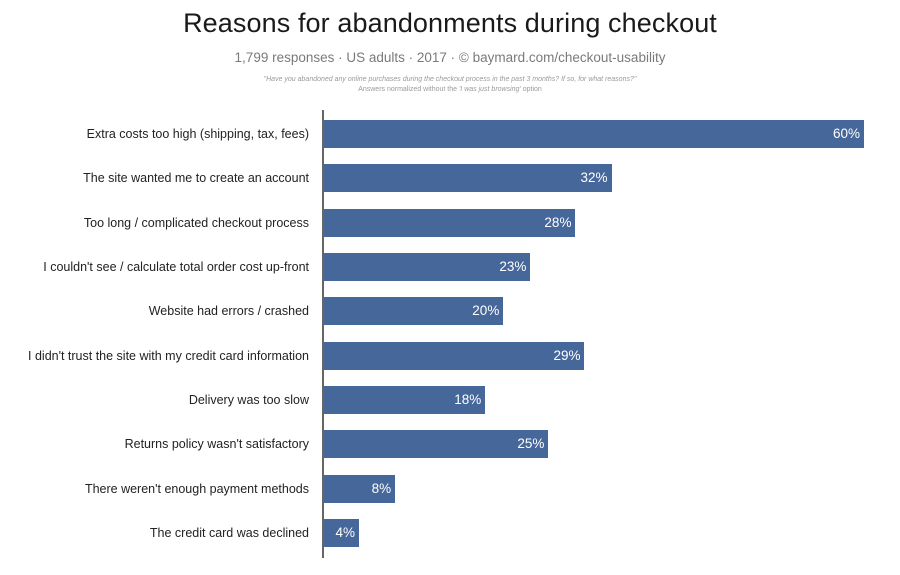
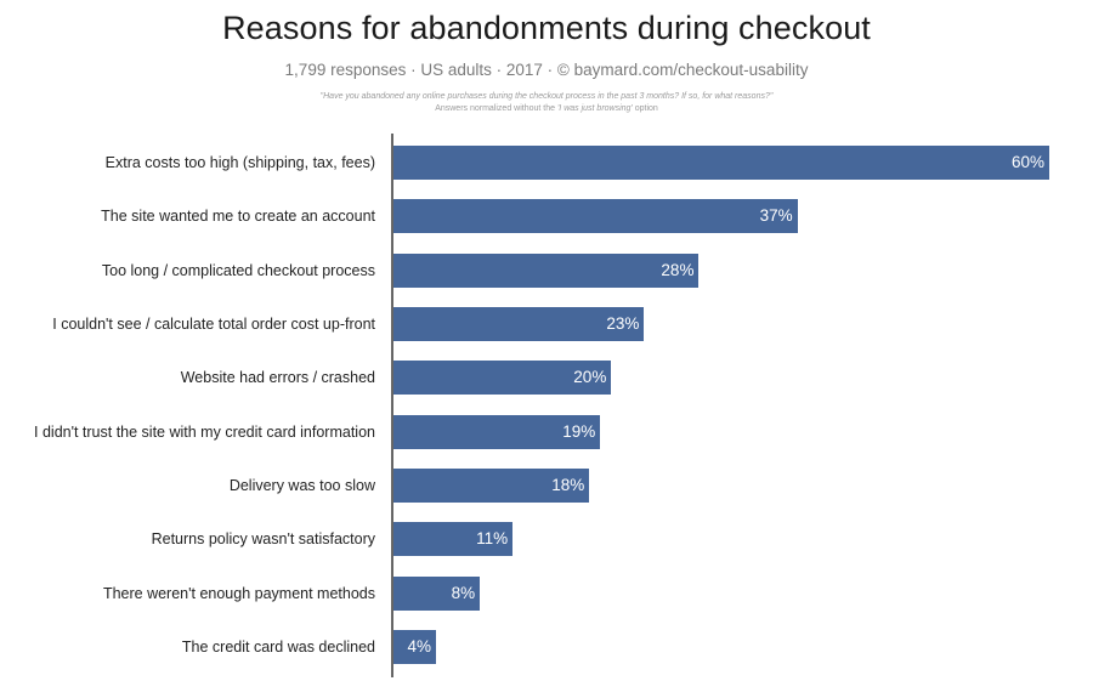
The site wanted me to create an account: 32% -> 37%
I didn't trust the site with my credit card information: 29% -> 19%
Returns policy wasn't satisfactory: 25% -> 11%
